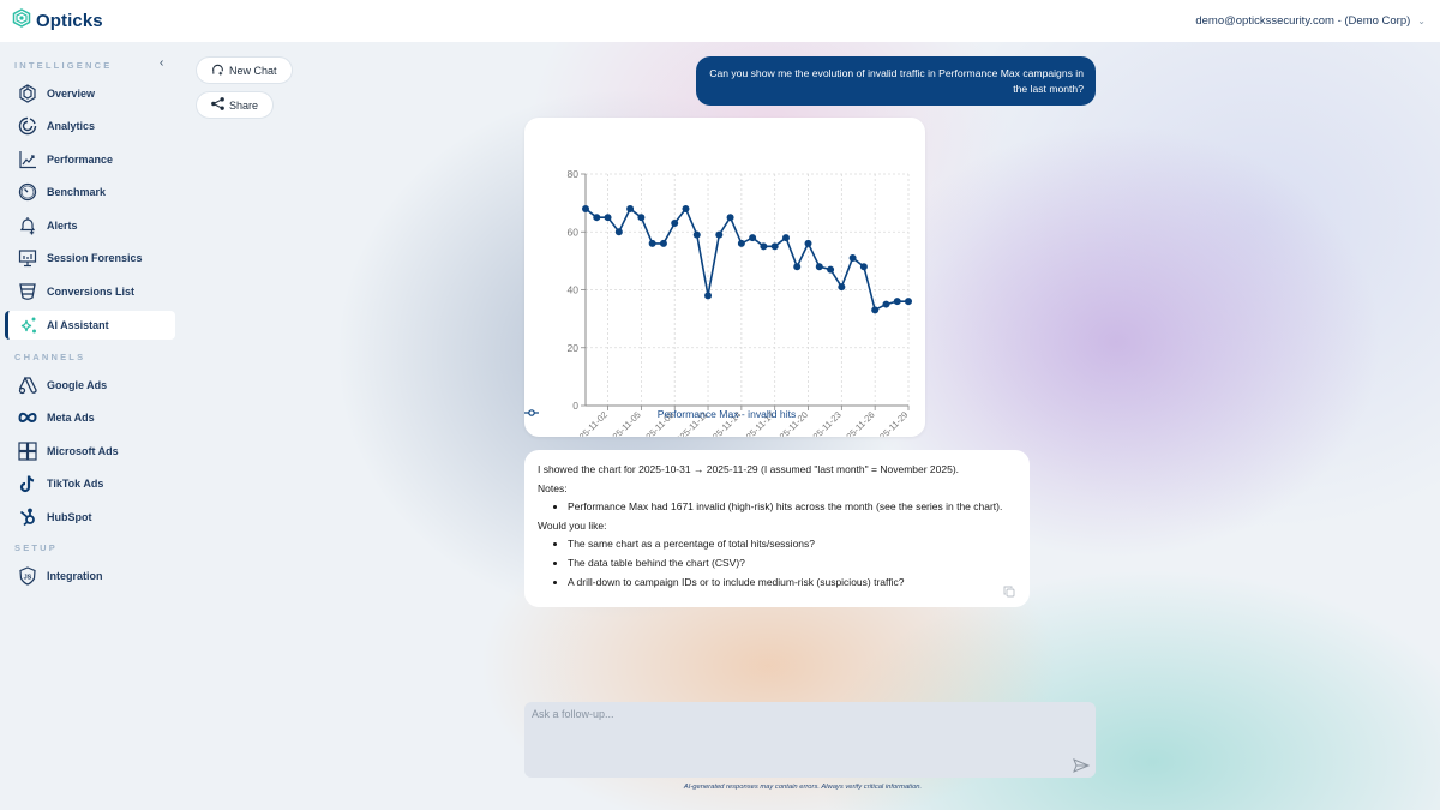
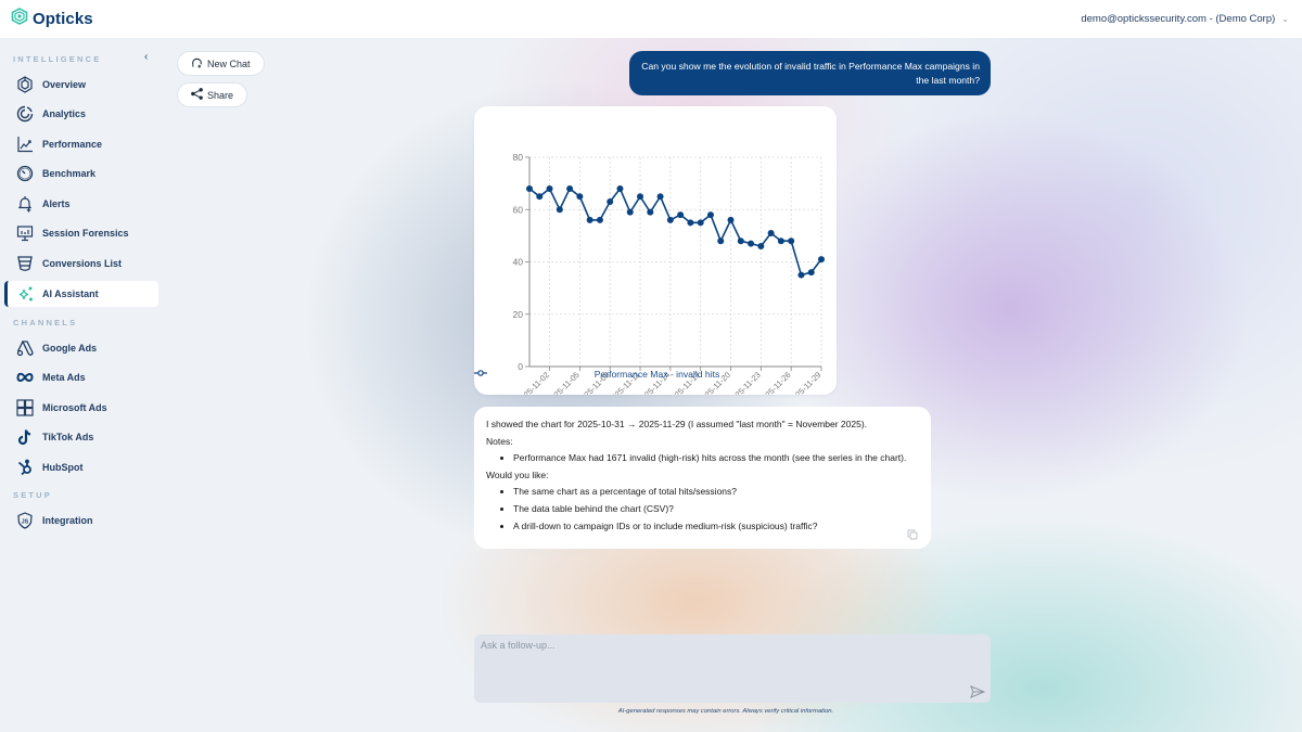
2025-11-02: 65 -> 68
2025-11-11: 38 -> 65
2025-11-23: 41 -> 46
2025-11-26: 33 -> 48
2025-11-29: 36 -> 41
